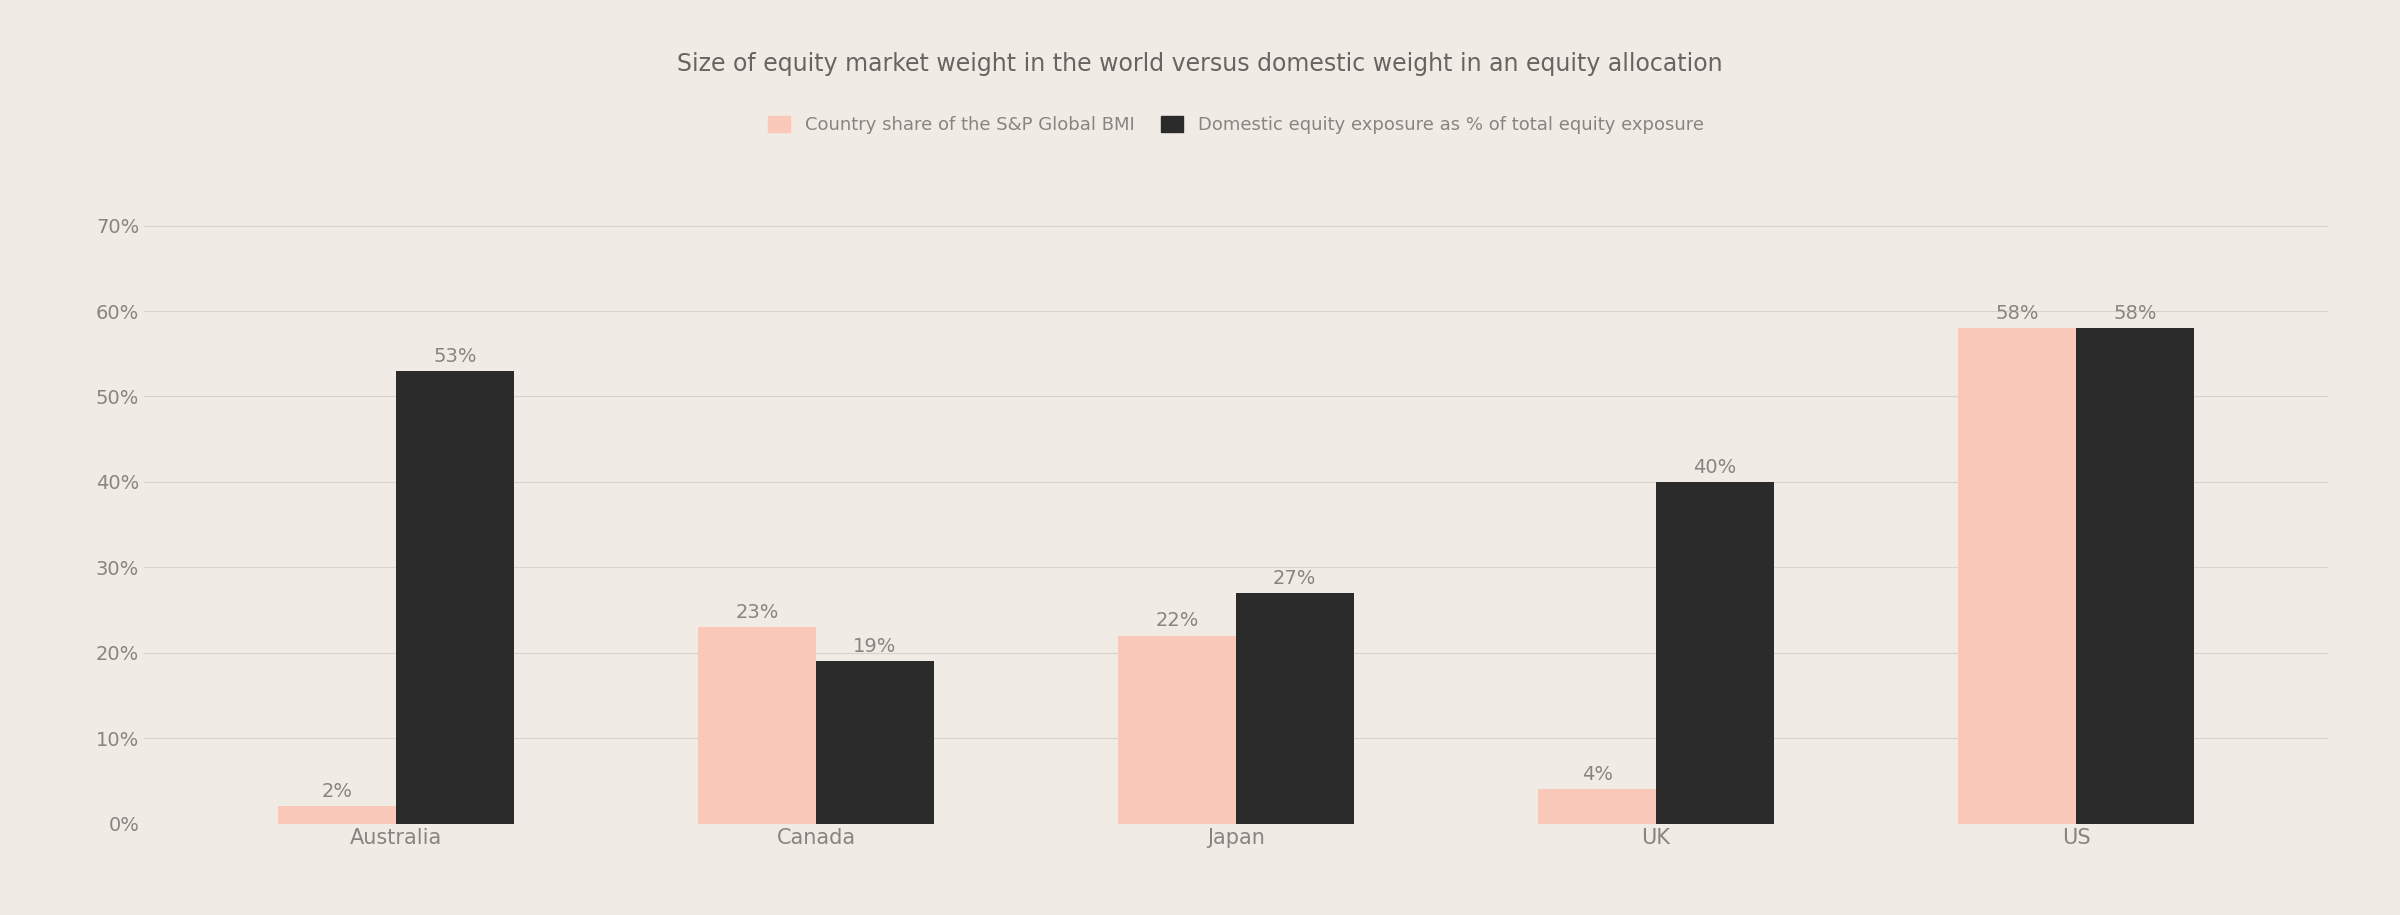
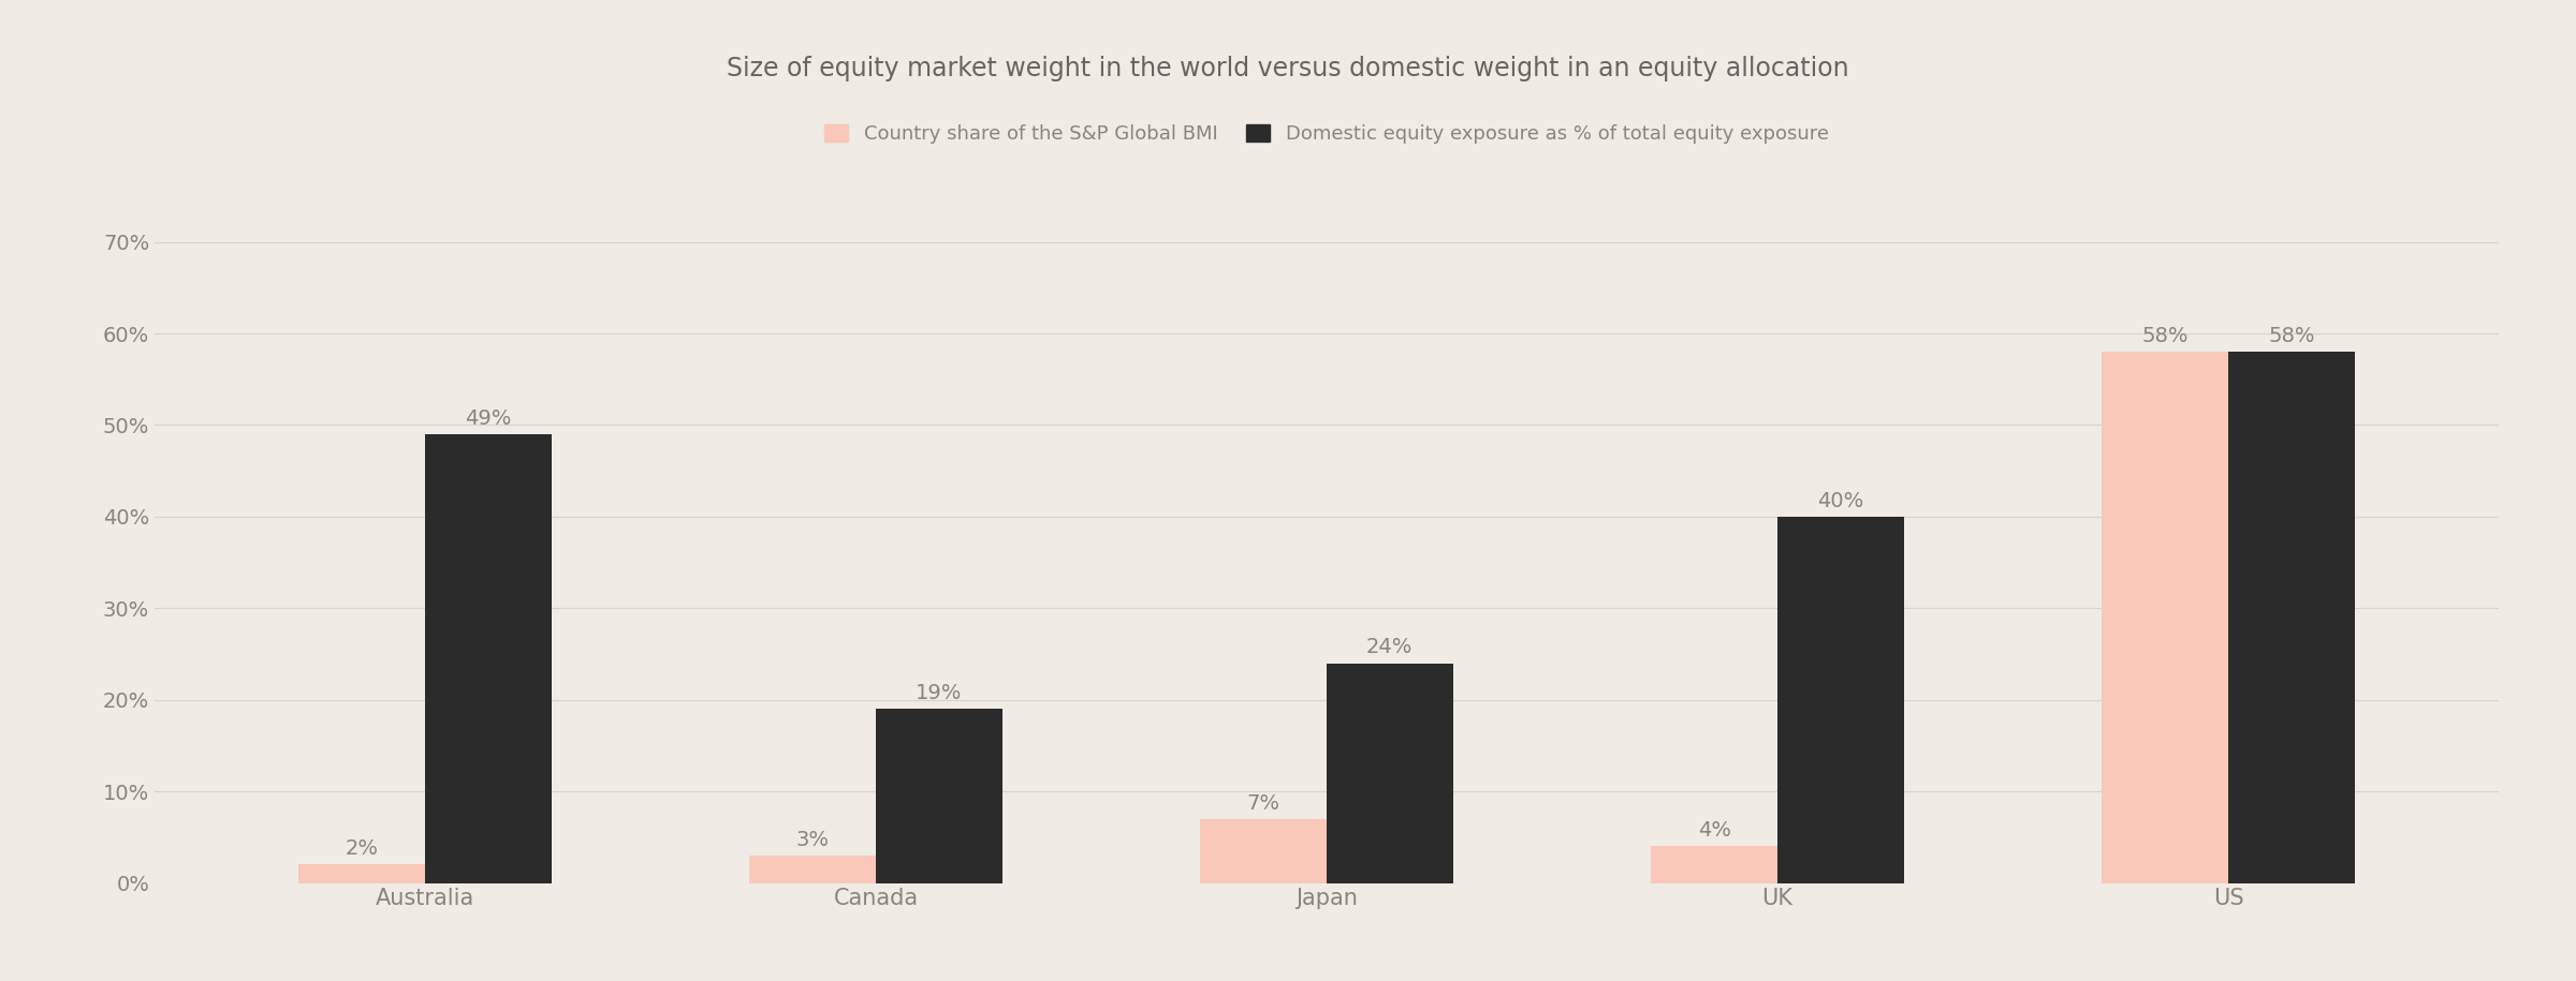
Domestic equity exposure as % of total equity exposure/Australia: 53% -> 49%
Country share of the S&P Global BMI/Canada: 23% -> 3%
Country share of the S&P Global BMI/Japan: 22% -> 7%
Domestic equity exposure as % of total equity exposure/Japan: 27% -> 24%
